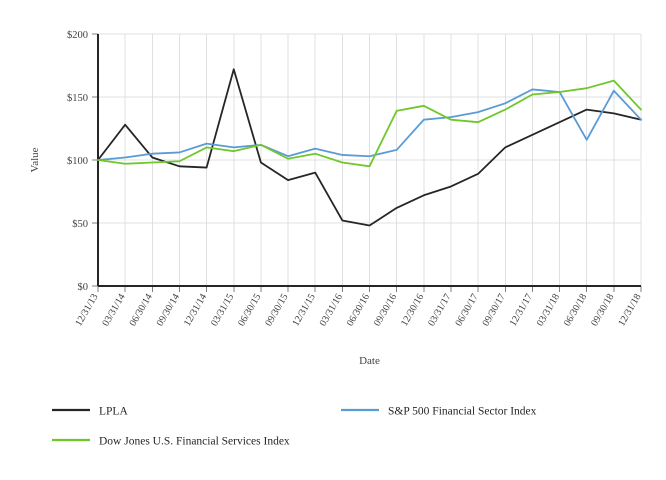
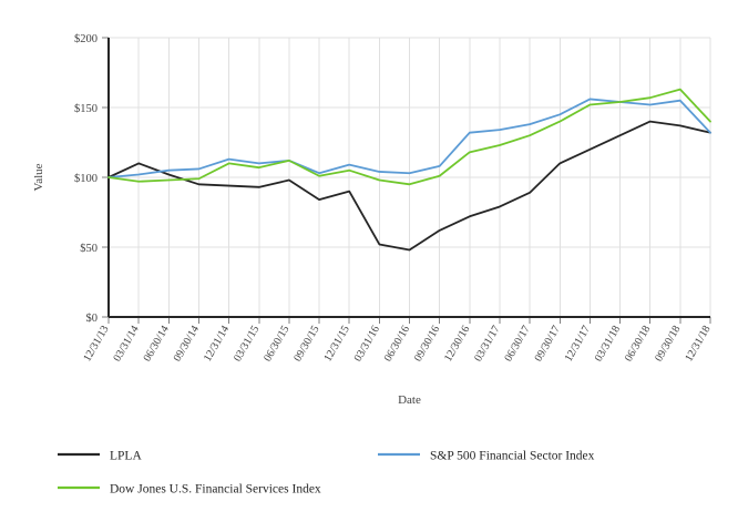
LPLA/03/31/14: $128 -> $110
LPLA/03/31/15: $172 -> $93
Dow Jones U.S. Financial Services Index/09/30/16: $139 -> $101
Dow Jones U.S. Financial Services Index/12/30/16: $143 -> $118
Dow Jones U.S. Financial Services Index/03/31/17: $132 -> $123
S&P 500 Financial Sector Index/06/30/18: $116 -> $152
